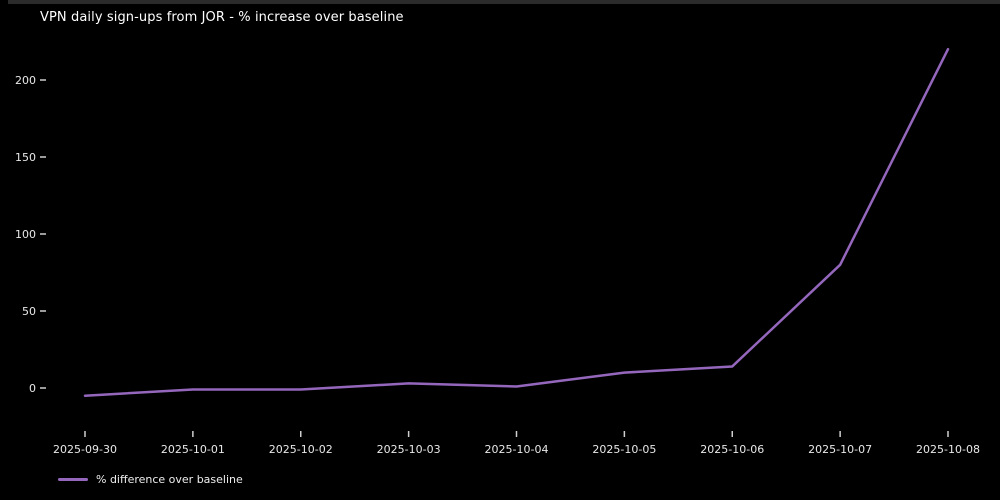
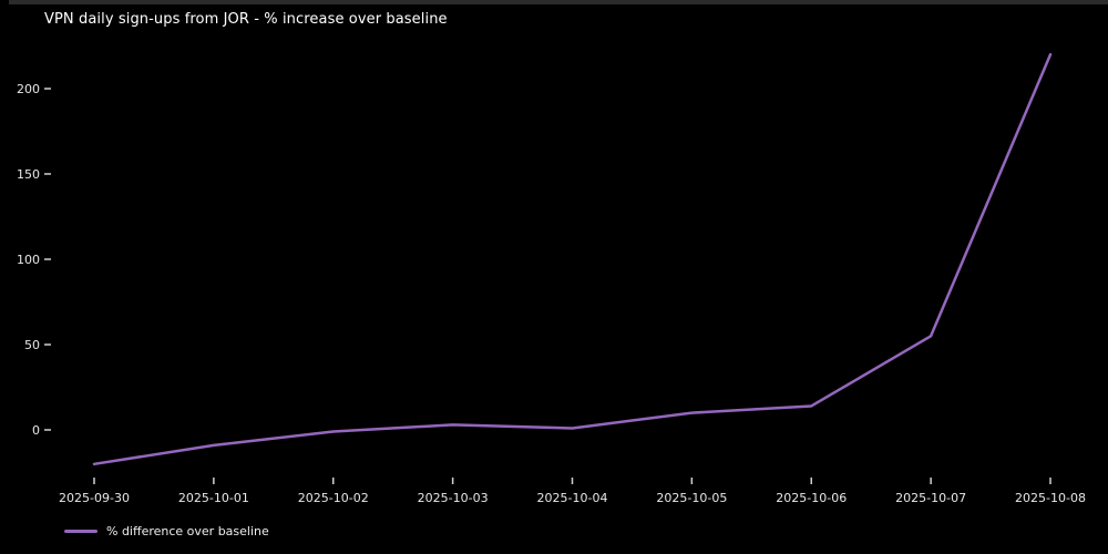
2025-09-30: -5 -> -20
2025-10-01: -1 -> -9
2025-10-07: 80 -> 55
